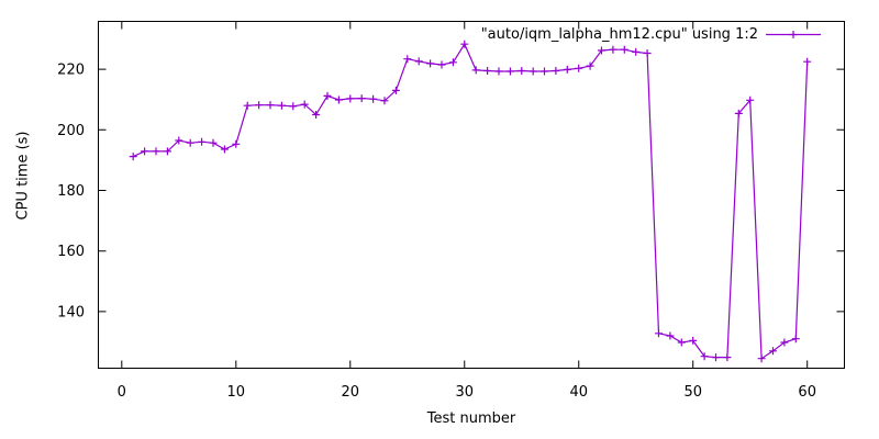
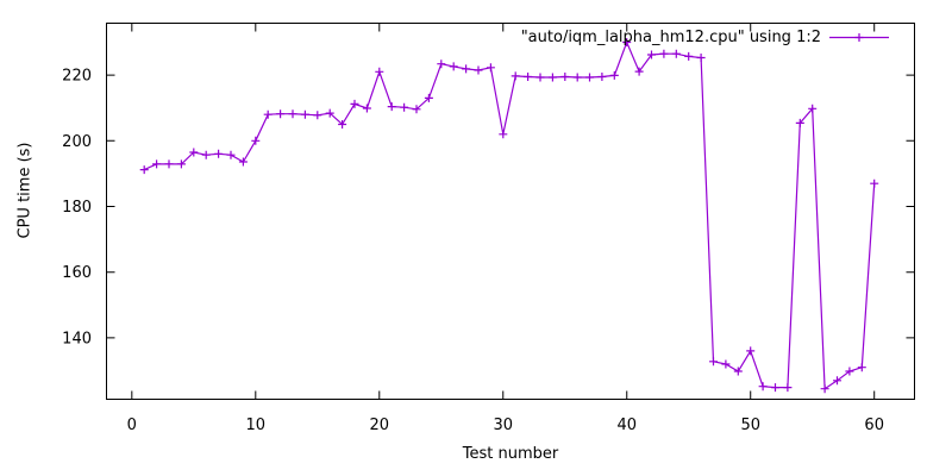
10: 195 -> 200
20: 210 -> 221
30: 228 -> 202
40: 220 -> 230
50: 130 -> 136
60: 222 -> 187
